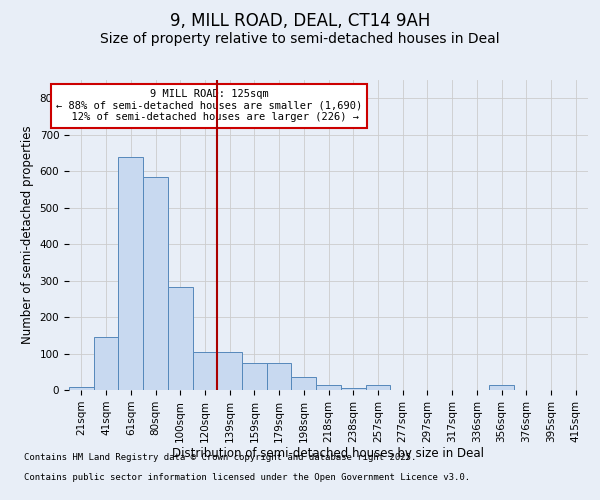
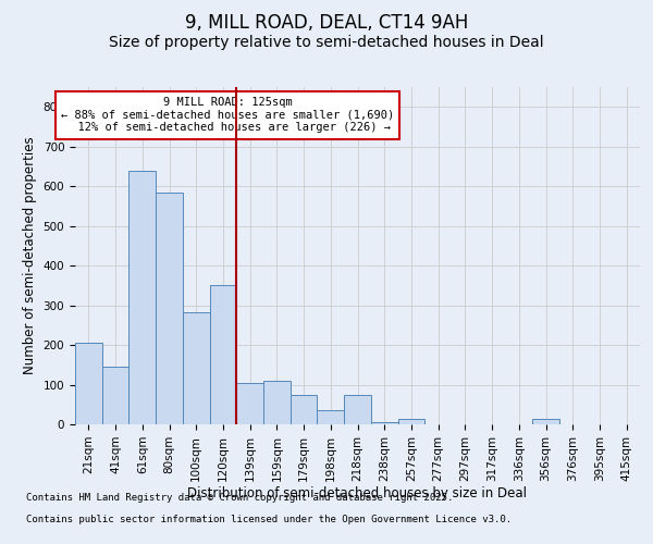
21sqm: 8 -> 205
120sqm: 105 -> 350
159sqm: 75 -> 110
218sqm: 13 -> 75
